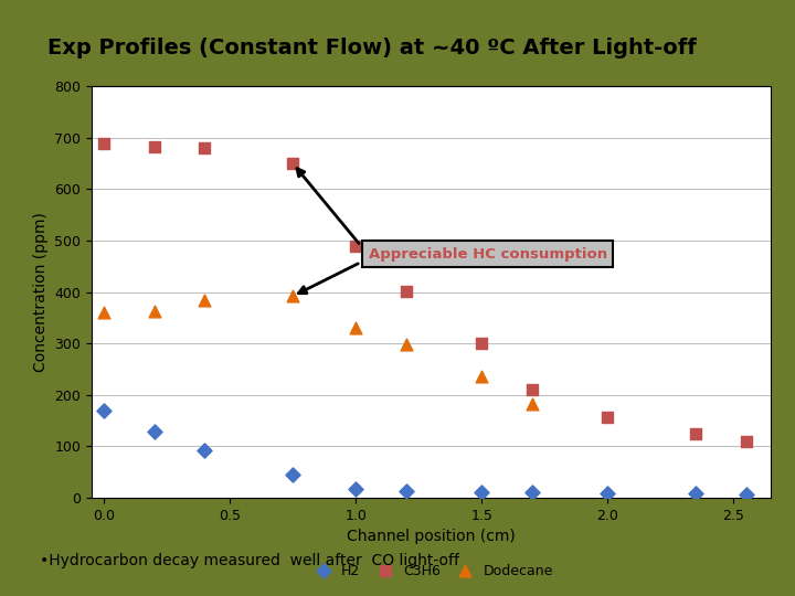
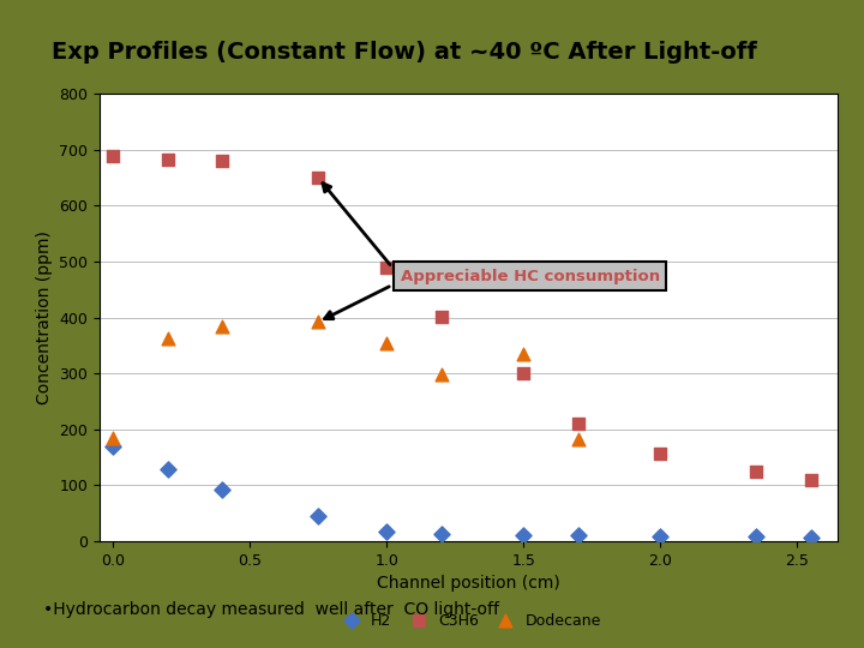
Dodecane/0.0: 360 -> 185
Dodecane/1.0: 330 -> 355
Dodecane/1.5: 236 -> 335
